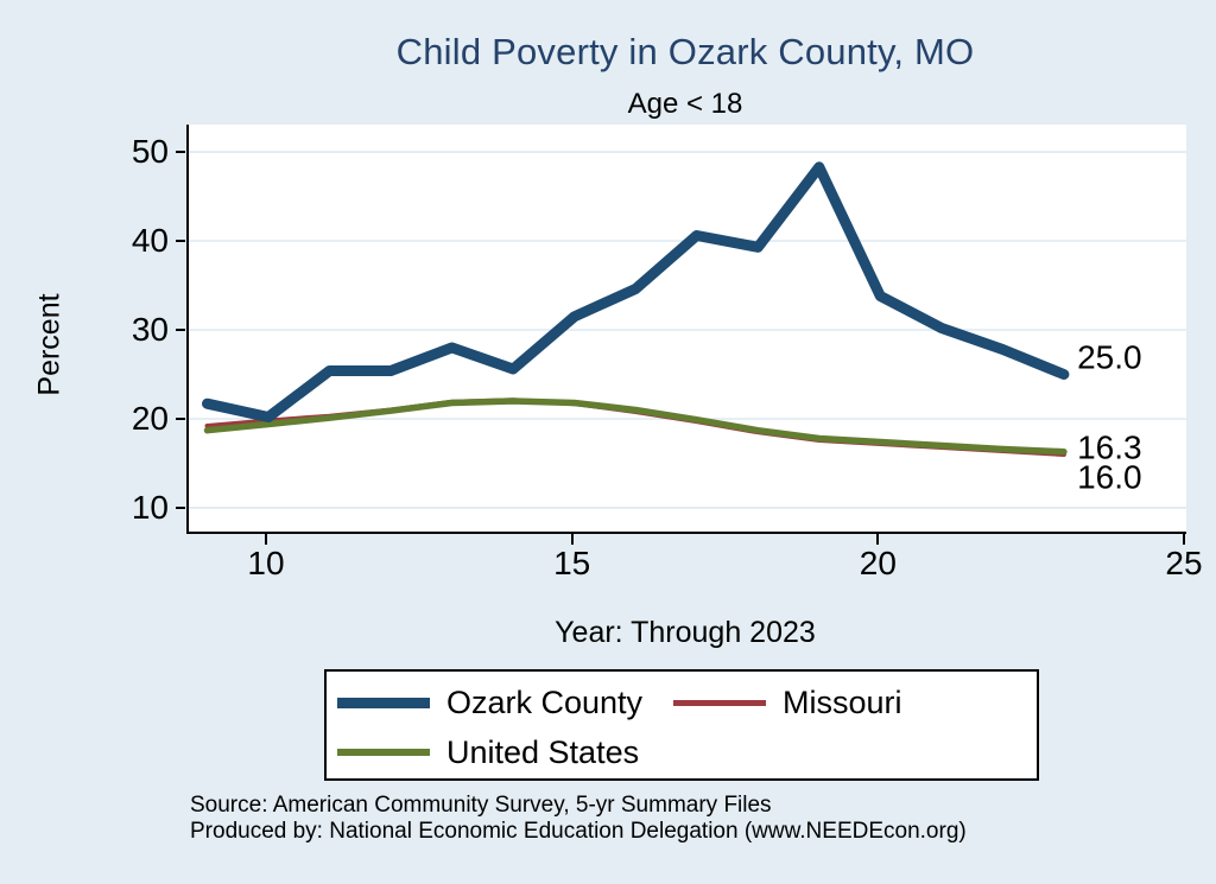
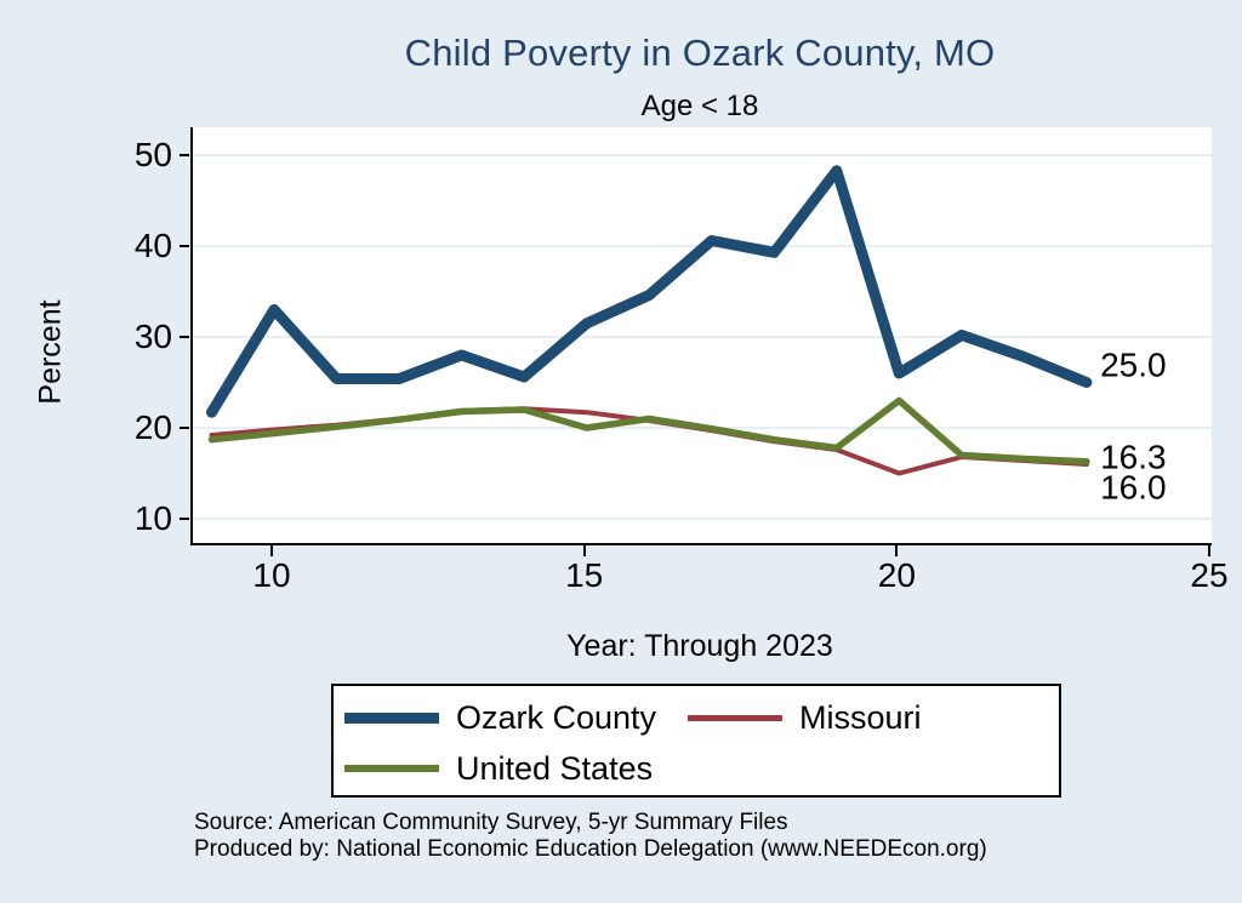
Ozark County/10: 20 -> 33
United States/15: 22 -> 20
Ozark County/20: 34 -> 26
Missouri/20: 17 -> 15
United States/20: 17 -> 23
